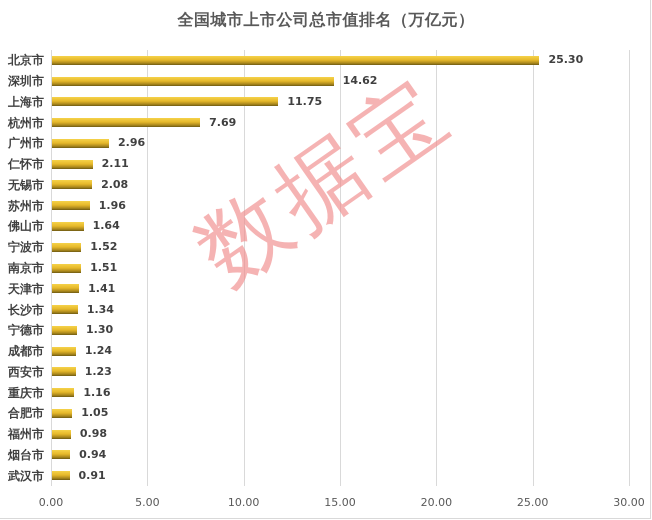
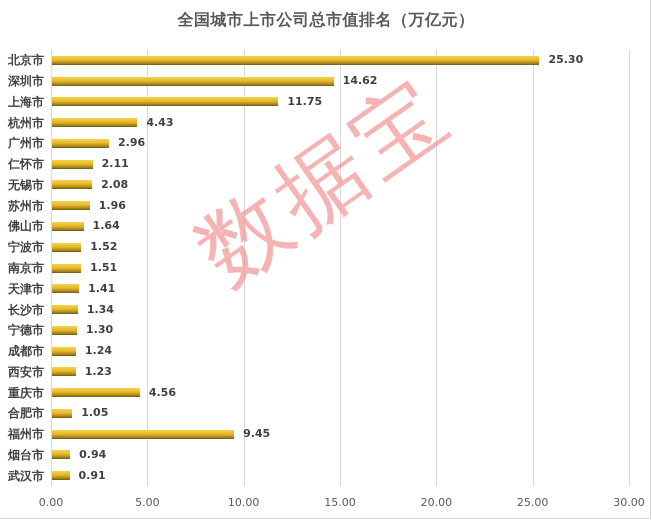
杭州市: 7.69 -> 4.43
重庆市: 1.16 -> 4.56
福州市: 0.98 -> 9.45
